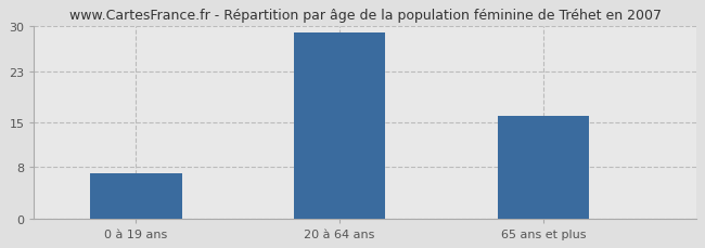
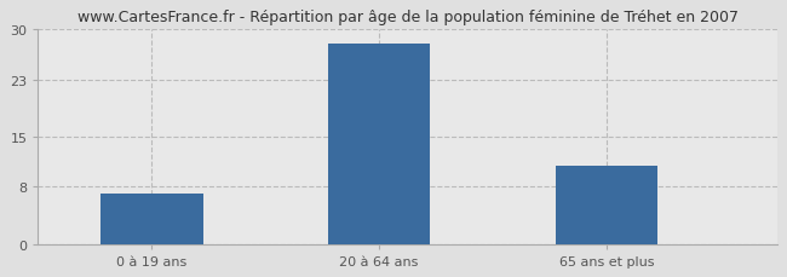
20 à 64 ans: 29 -> 28
65 ans et plus: 16 -> 11
